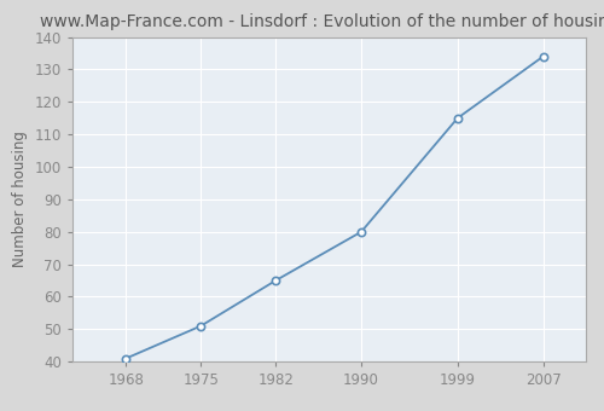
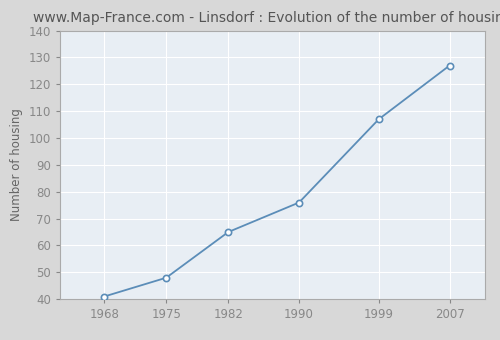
1975: 51 -> 48
1990: 80 -> 76
1999: 115 -> 107
2007: 134 -> 127
